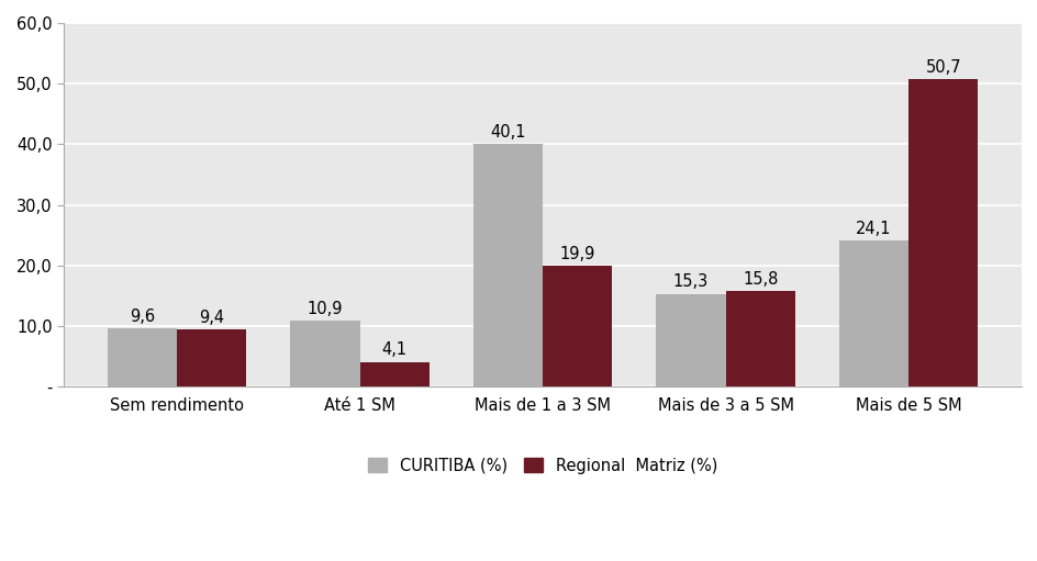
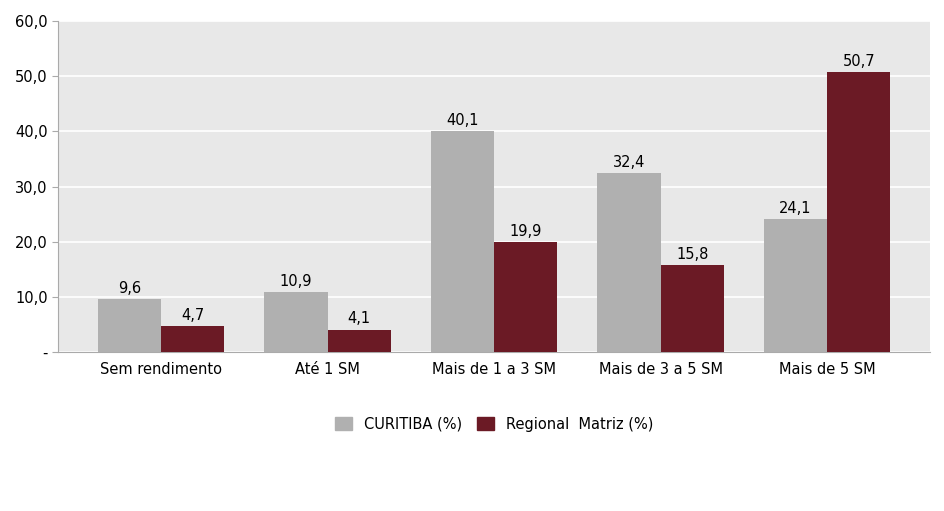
Regional Matriz (%)/Sem rendimento: 9,4 -> 4,7
CURITIBA (%)/Mais de 3 a 5 SM: 15,3 -> 32,4
